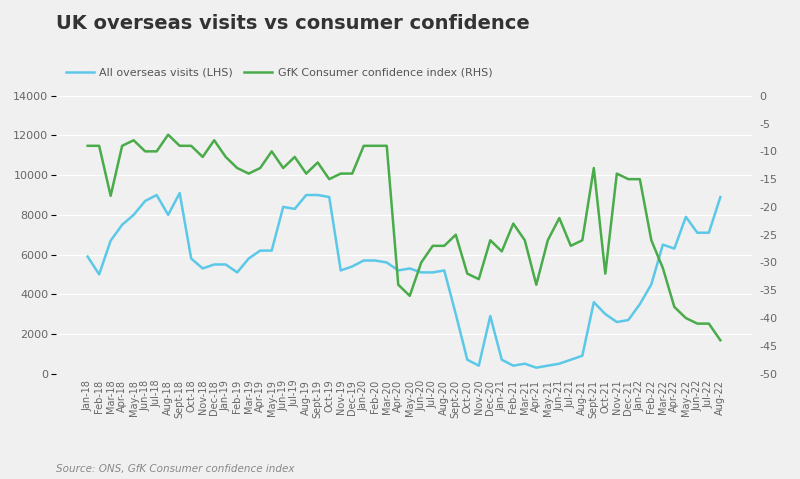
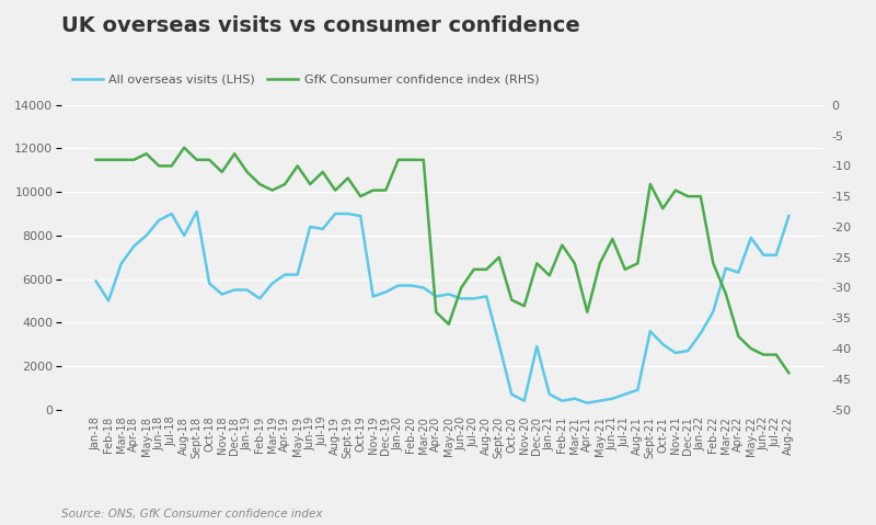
GfK Consumer confidence index (RHS)/Mar-18: -18 -> -9
GfK Consumer confidence index (RHS)/Oct-21: -32 -> -17
